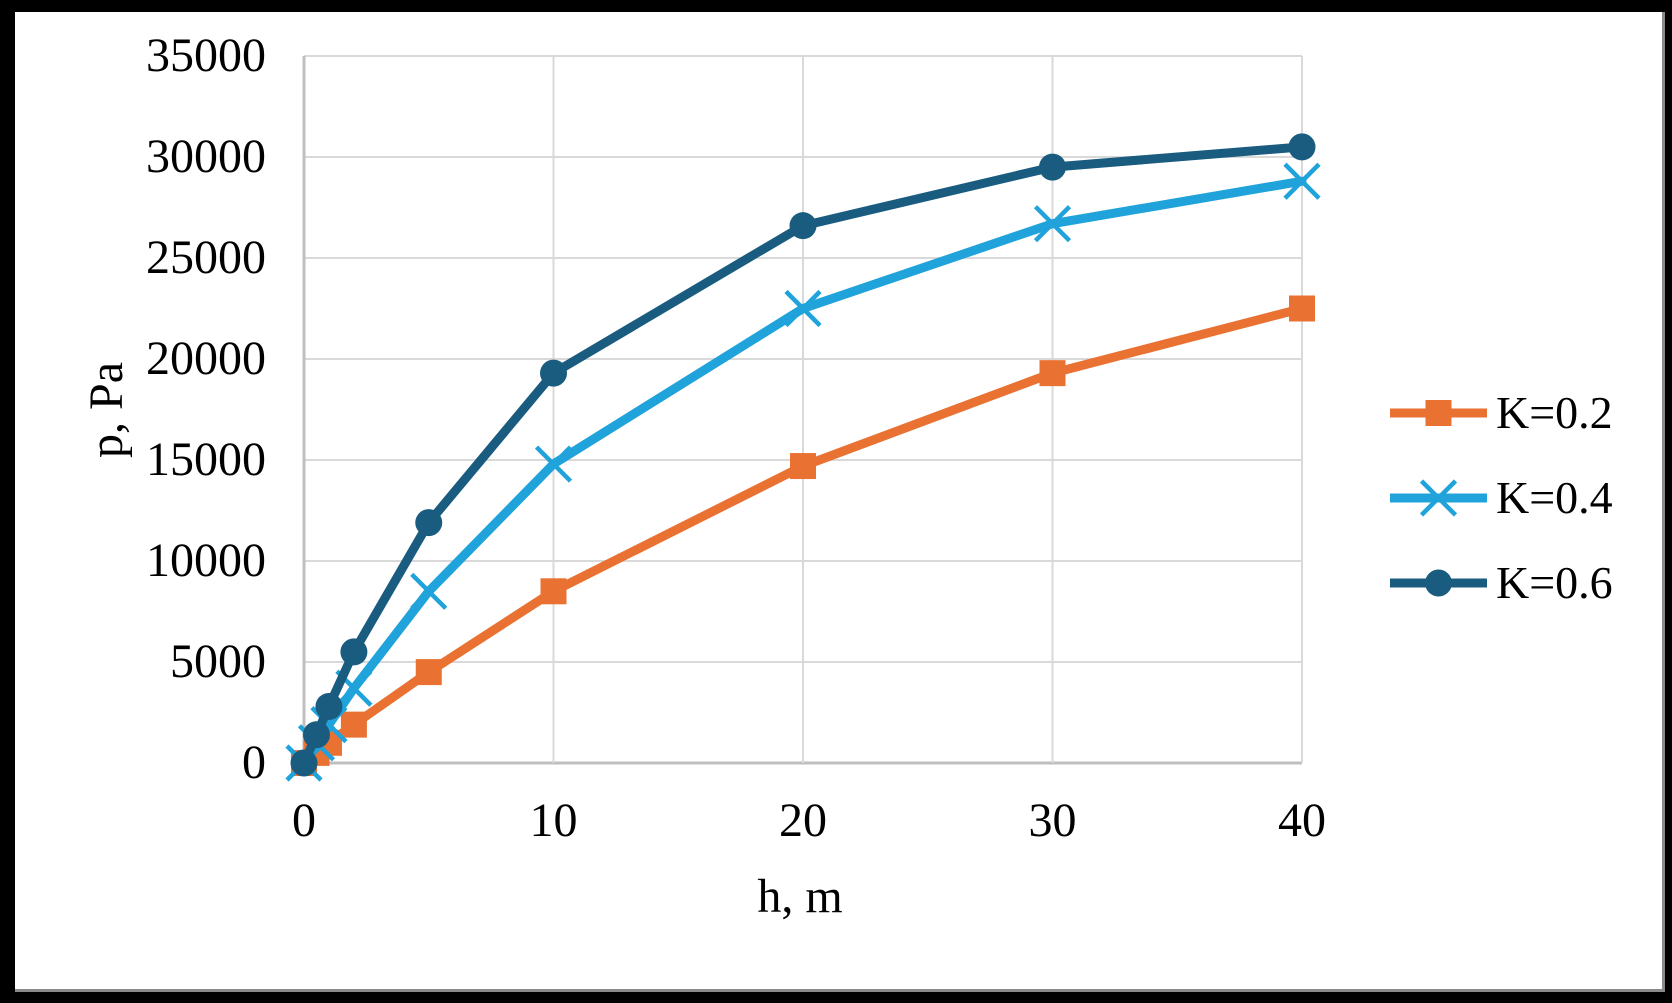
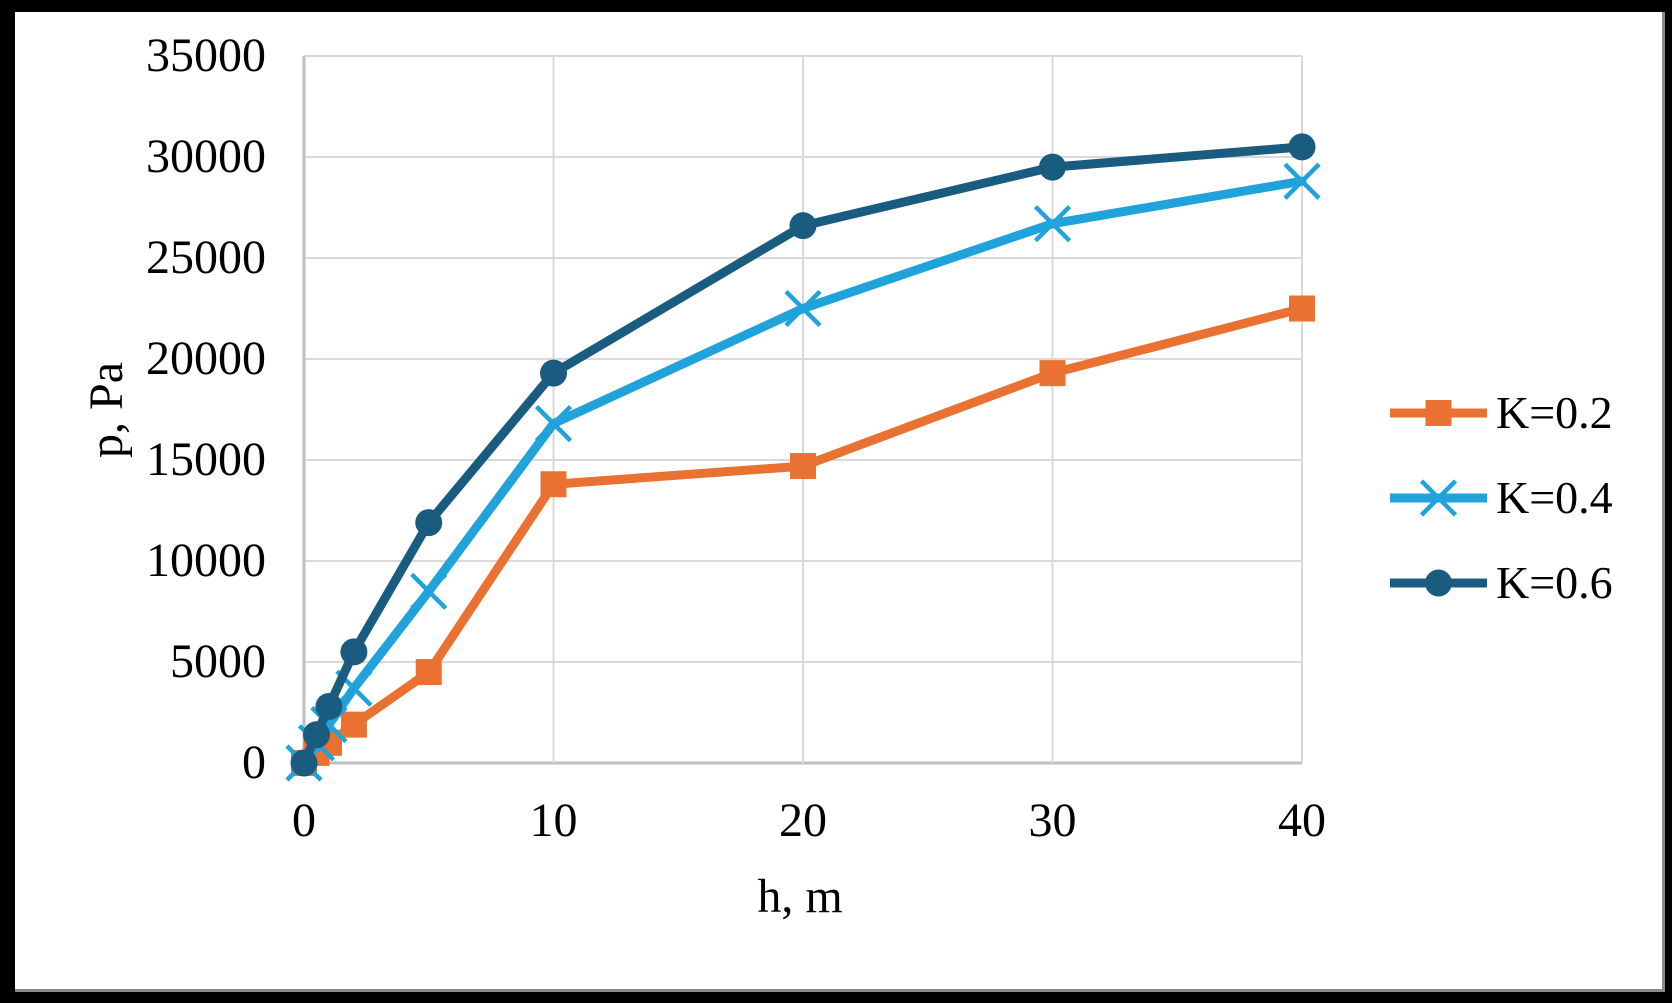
K=0.2/10: 8500 -> 13800
K=0.4/10: 14800 -> 16800
